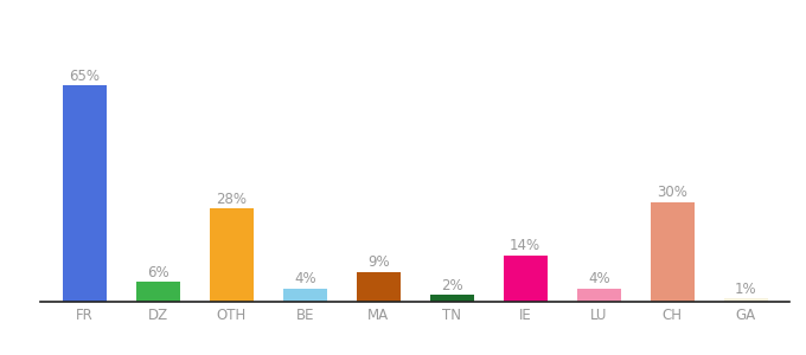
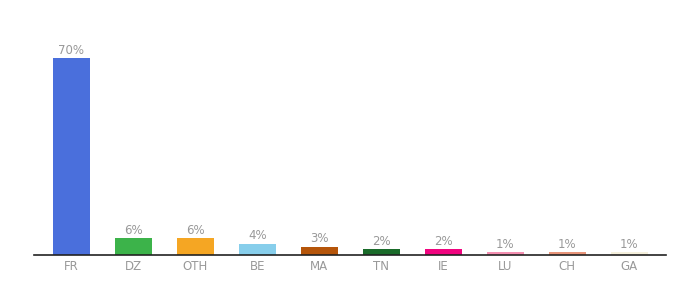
FR: 65% -> 70%
OTH: 28% -> 6%
MA: 9% -> 3%
IE: 14% -> 2%
LU: 4% -> 1%
CH: 30% -> 1%
